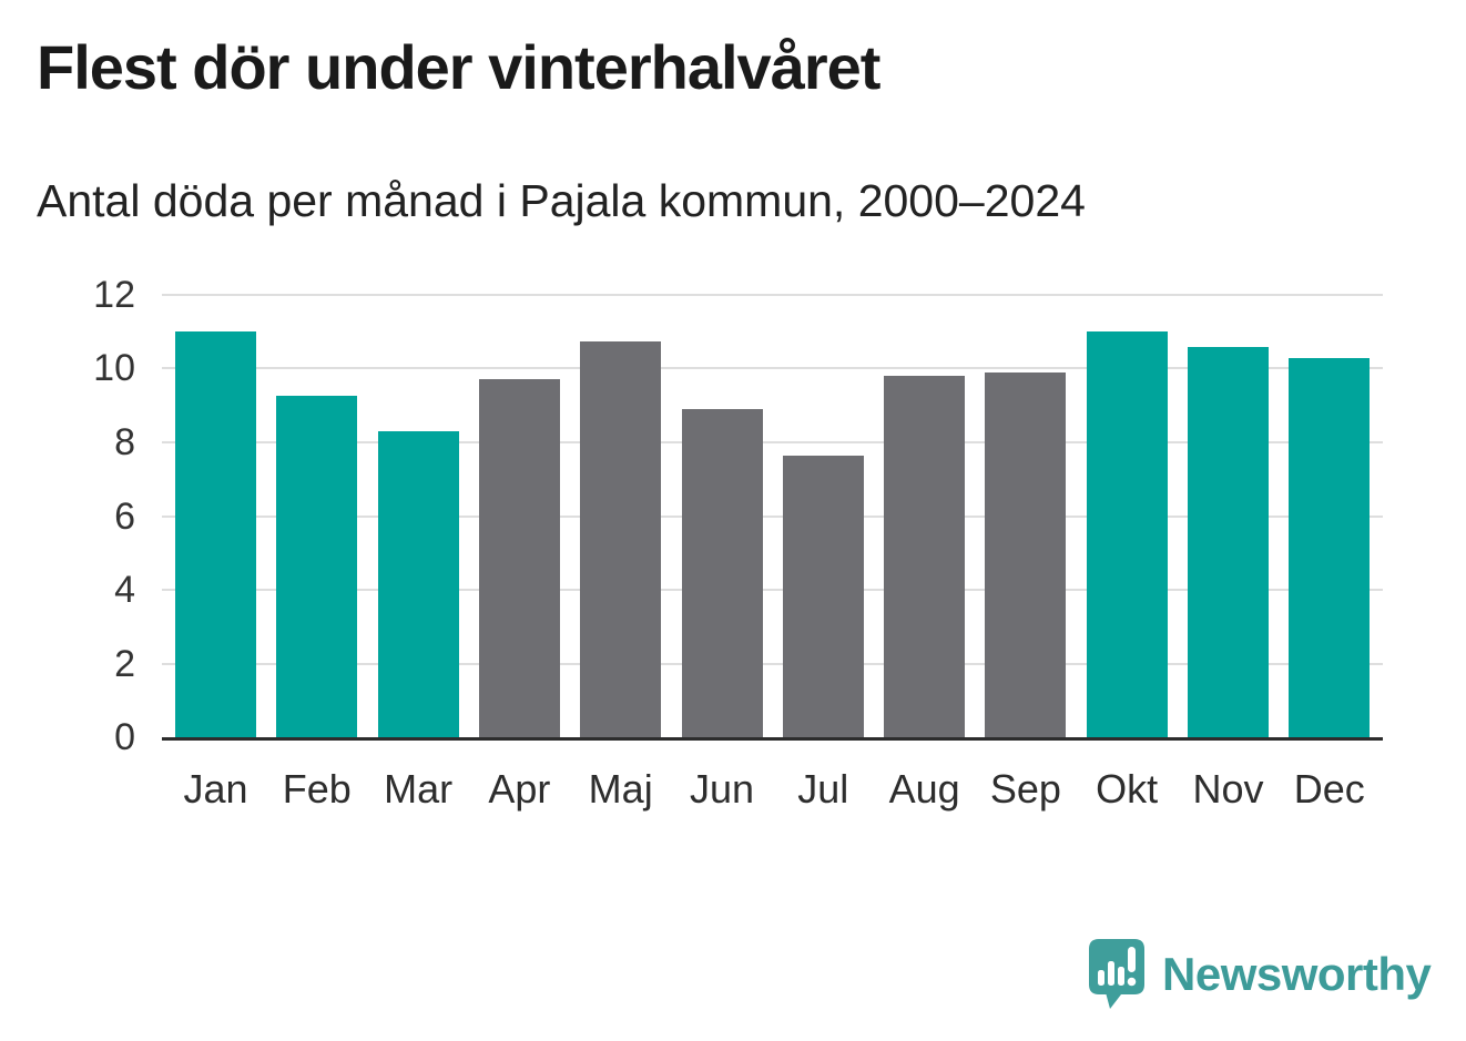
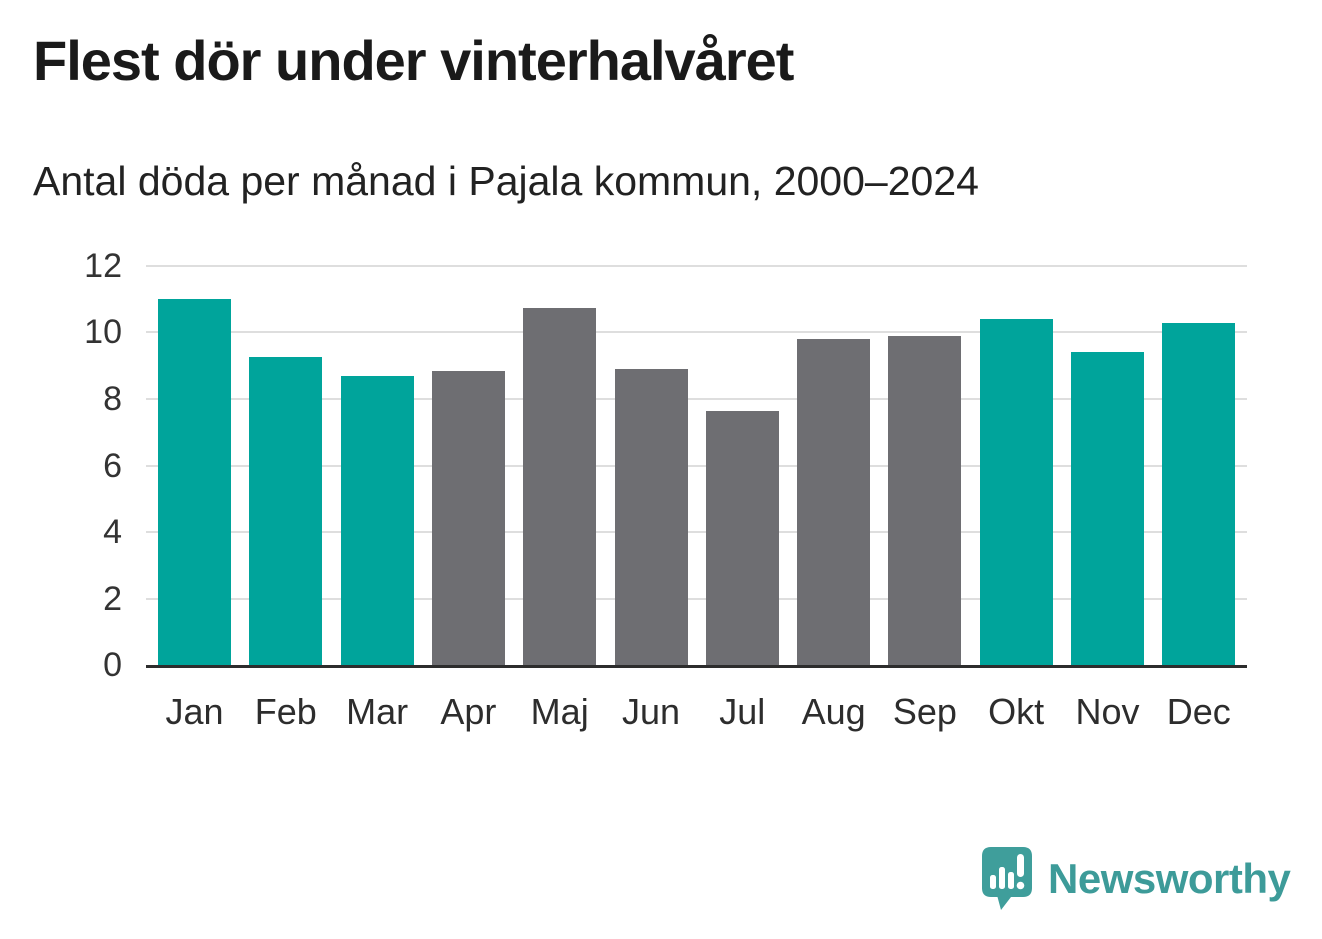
Mar: 8.3 -> 8.7
Apr: 9.7 -> 8.8
Okt: 11.0 -> 10.4
Nov: 10.6 -> 9.4
